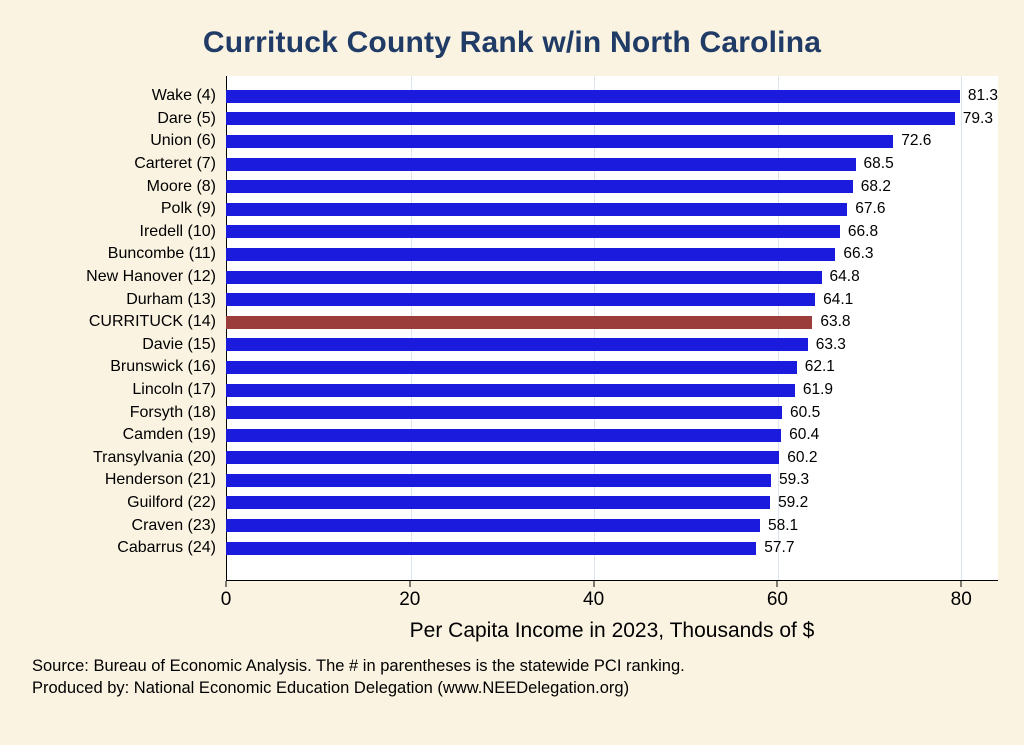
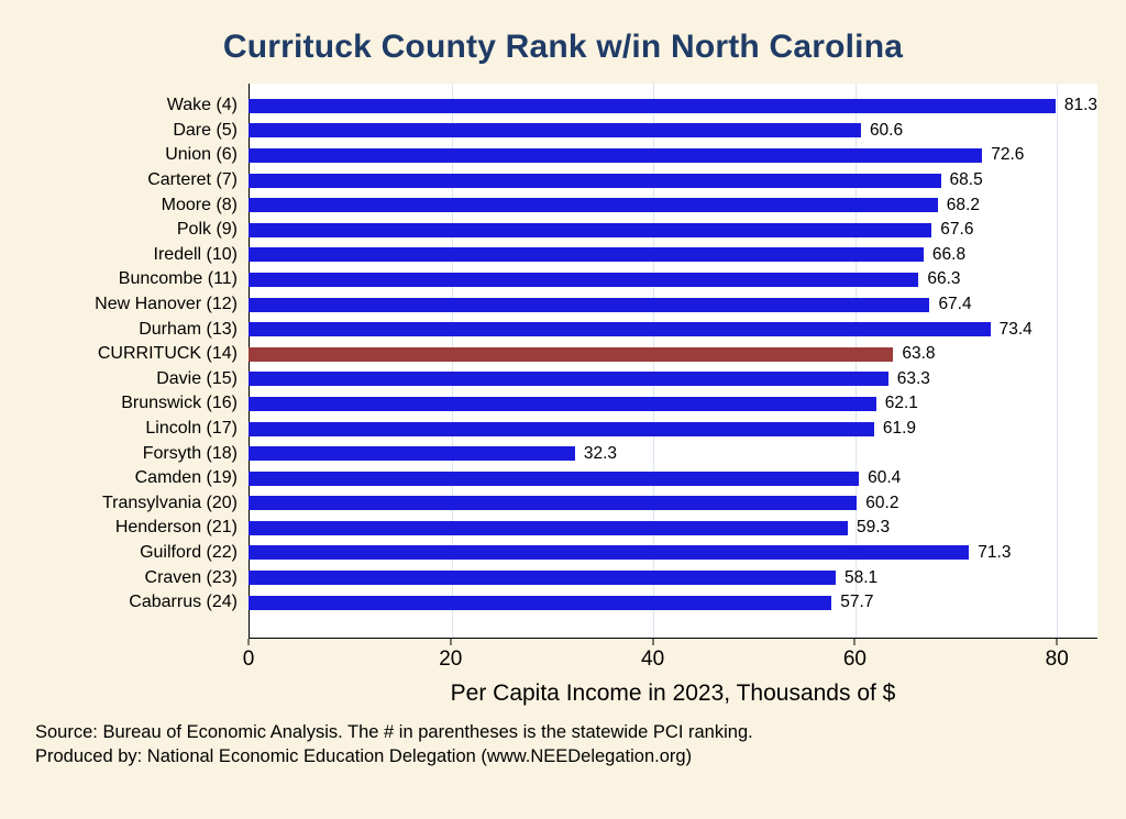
Dare (5): 79.3 -> 60.6
New Hanover (12): 64.8 -> 67.4
Durham (13): 64.1 -> 73.4
Forsyth (18): 60.5 -> 32.3
Guilford (22): 59.2 -> 71.3
